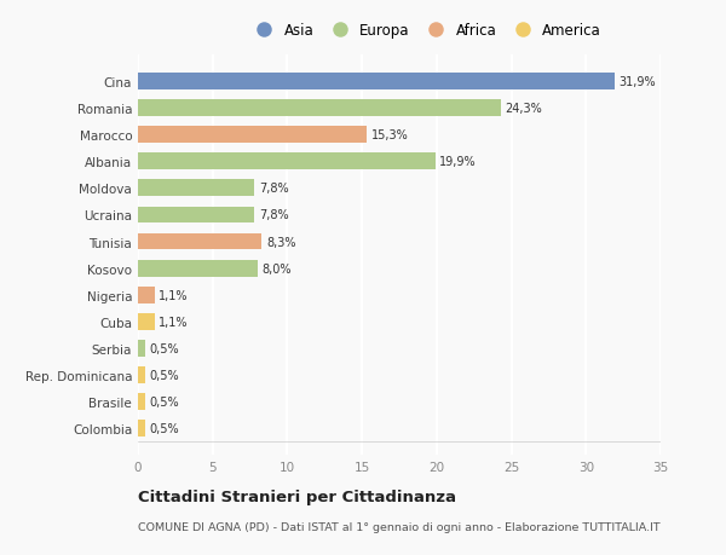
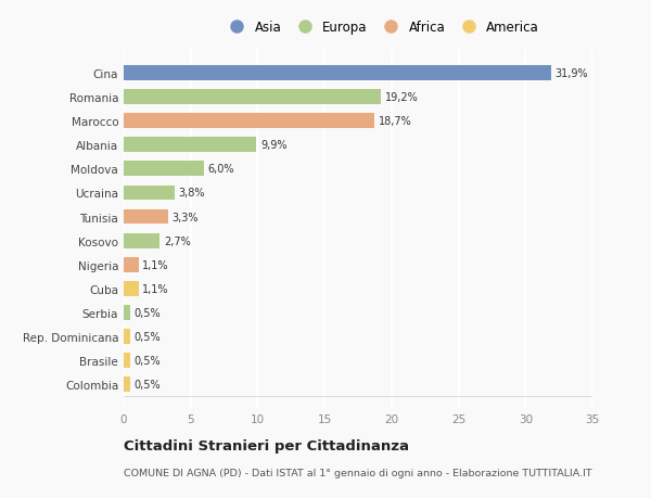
Romania: 24,3% -> 19,2%
Marocco: 15,3% -> 18,7%
Albania: 19,9% -> 9,9%
Moldova: 7,8% -> 6,0%
Ucraina: 7,8% -> 3,8%
Tunisia: 8,3% -> 3,3%
Kosovo: 8,0% -> 2,7%
